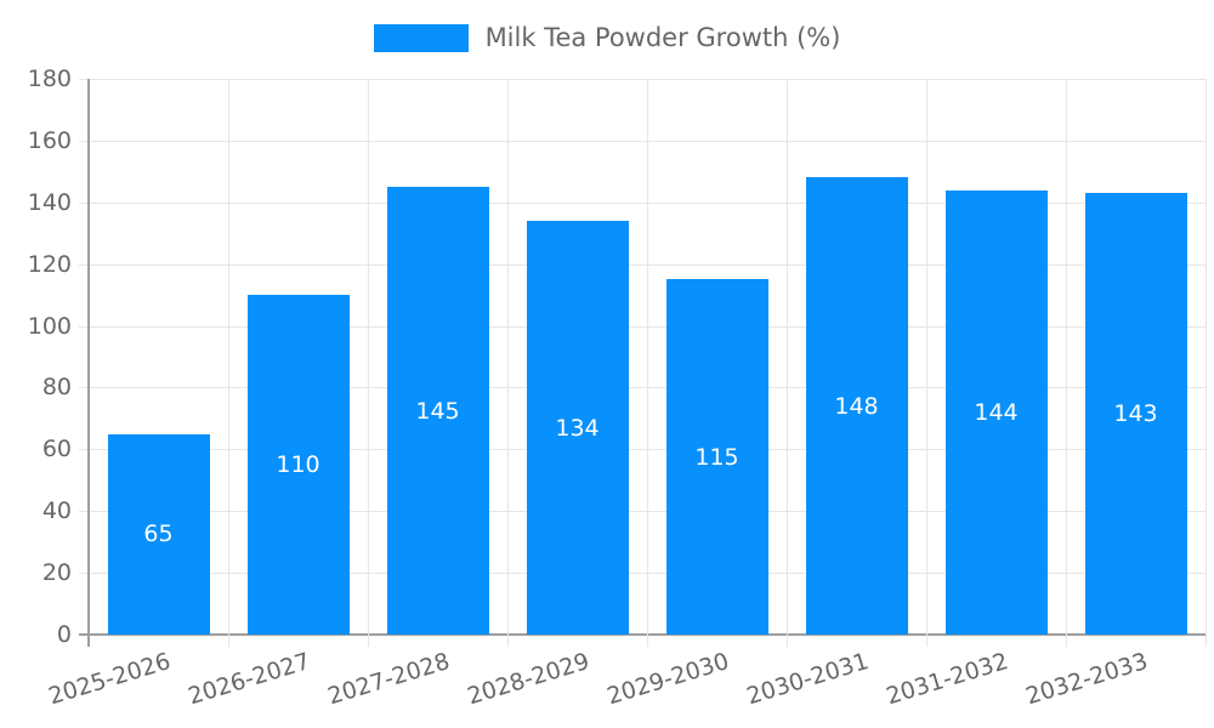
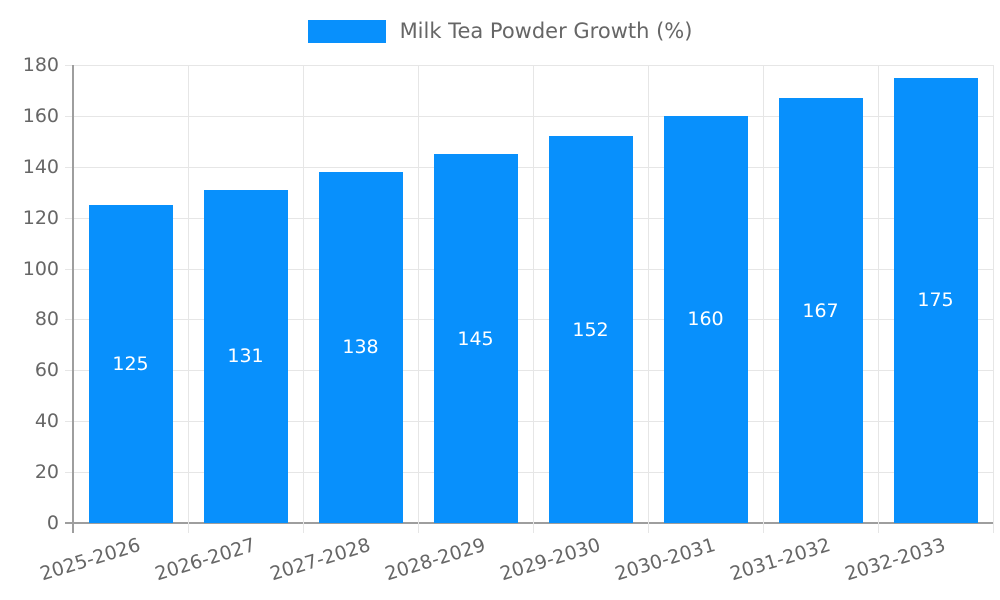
2025-2026: 65 -> 125
2026-2027: 110 -> 131
2027-2028: 145 -> 138
2028-2029: 134 -> 145
2029-2030: 115 -> 152
2030-2031: 148 -> 160
2031-2032: 144 -> 167
2032-2033: 143 -> 175
